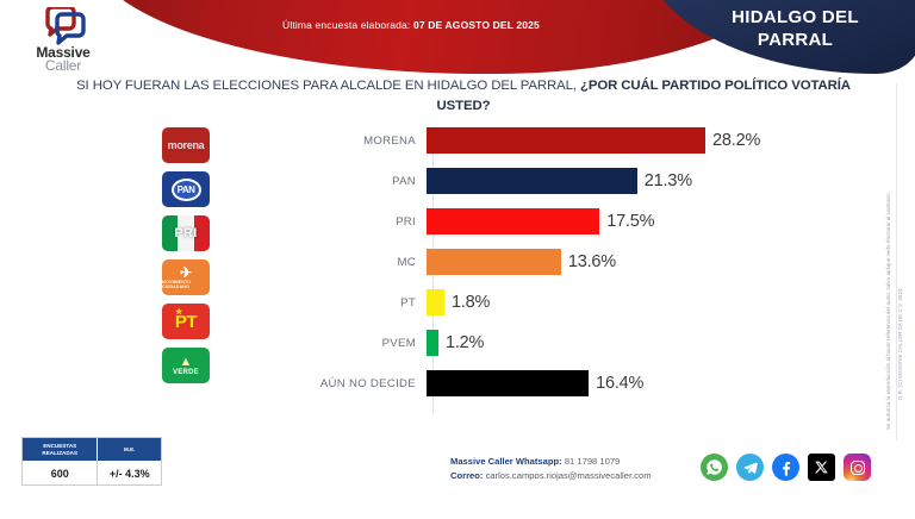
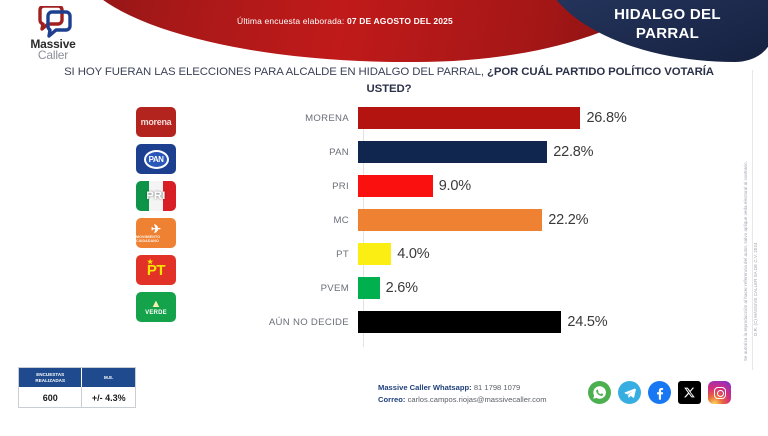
MORENA: 28.2% -> 26.8%
PAN: 21.3% -> 22.8%
PRI: 17.5% -> 9.0%
MC: 13.6% -> 22.2%
PT: 1.8% -> 4.0%
PVEM: 1.2% -> 2.6%
AÚN NO DECIDE: 16.4% -> 24.5%
